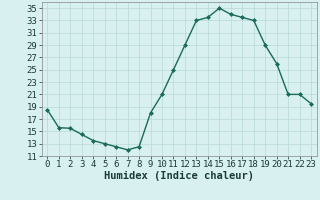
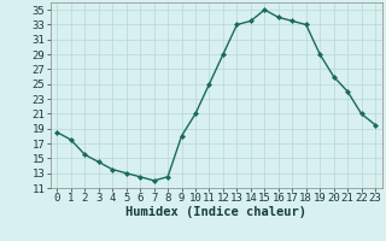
1: 15.6 -> 17.5
21: 21.0 -> 24.0
